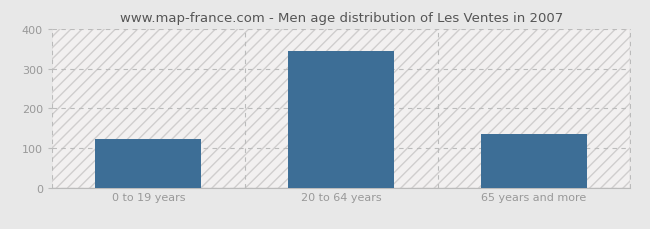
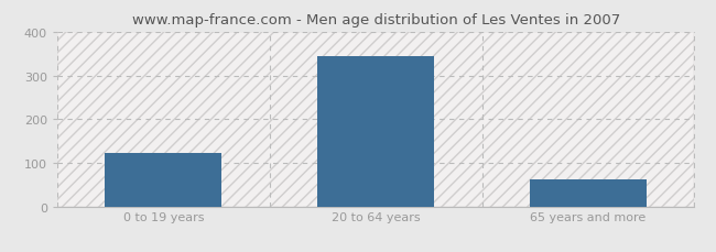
65 years and more: 135 -> 62
